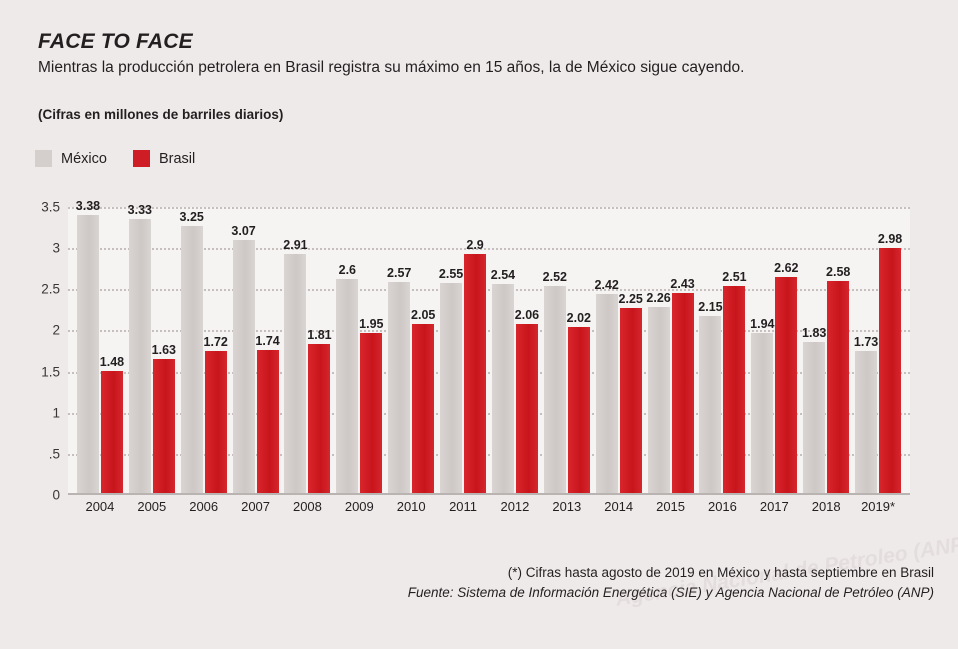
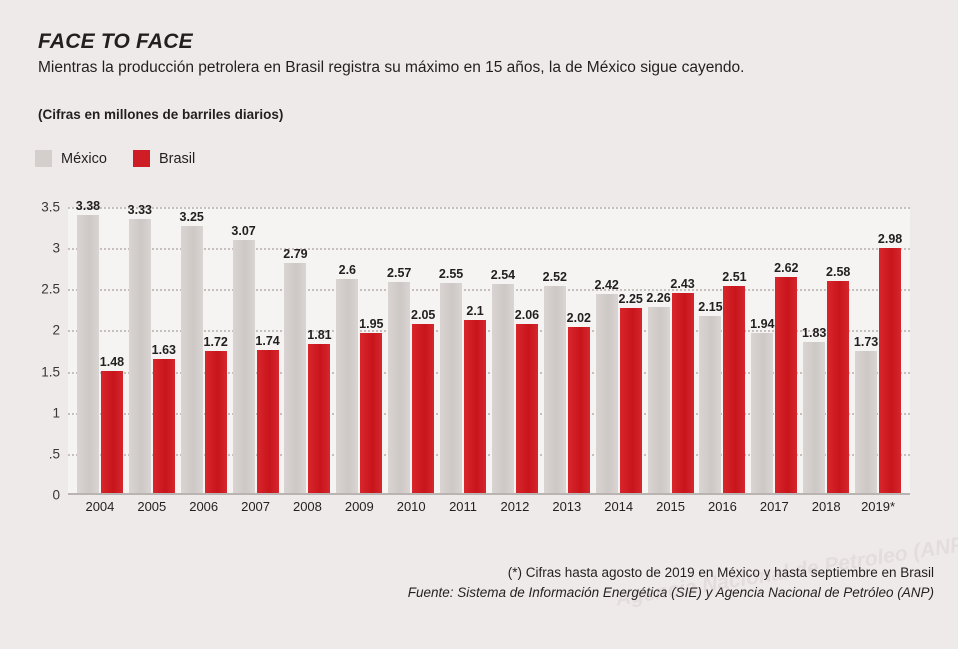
México/2008: 2.91 -> 2.79
Brasil/2011: 2.9 -> 2.1
